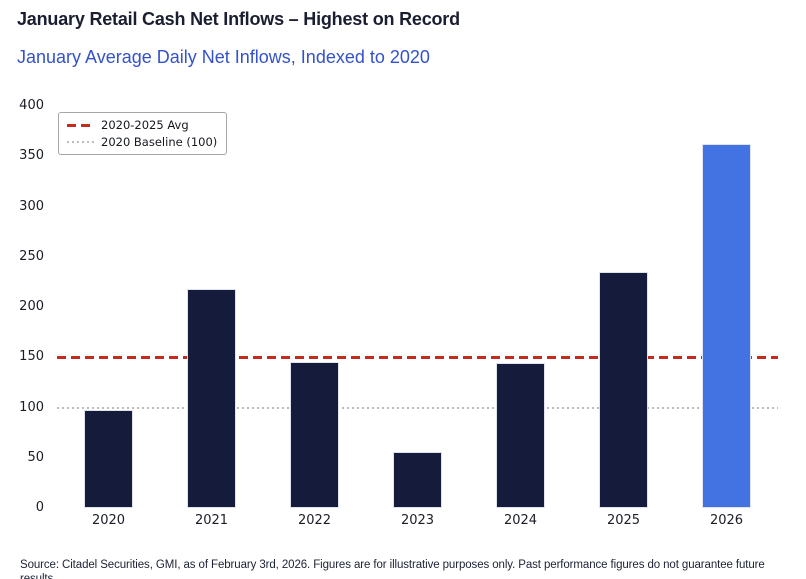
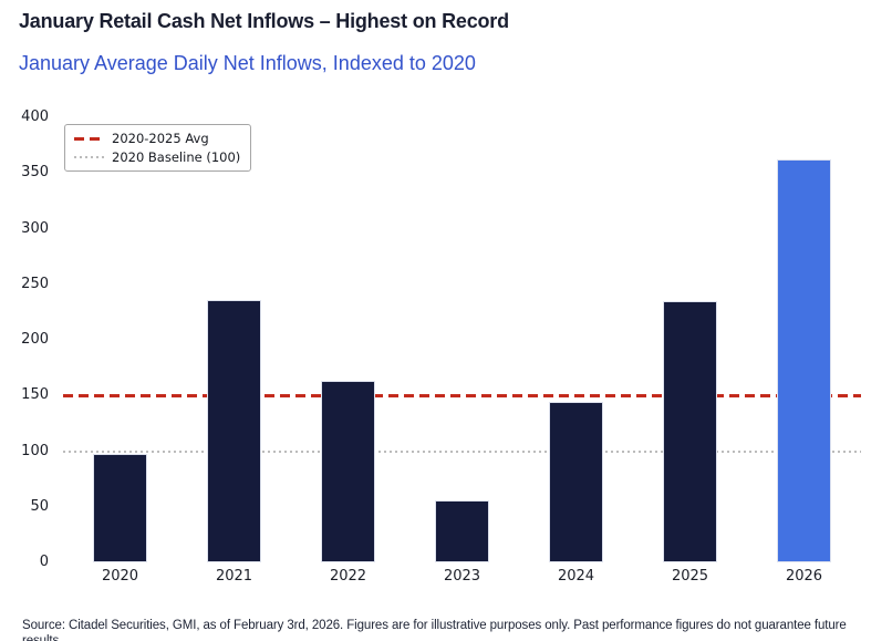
2021: 218 -> 236
2022: 145 -> 163
